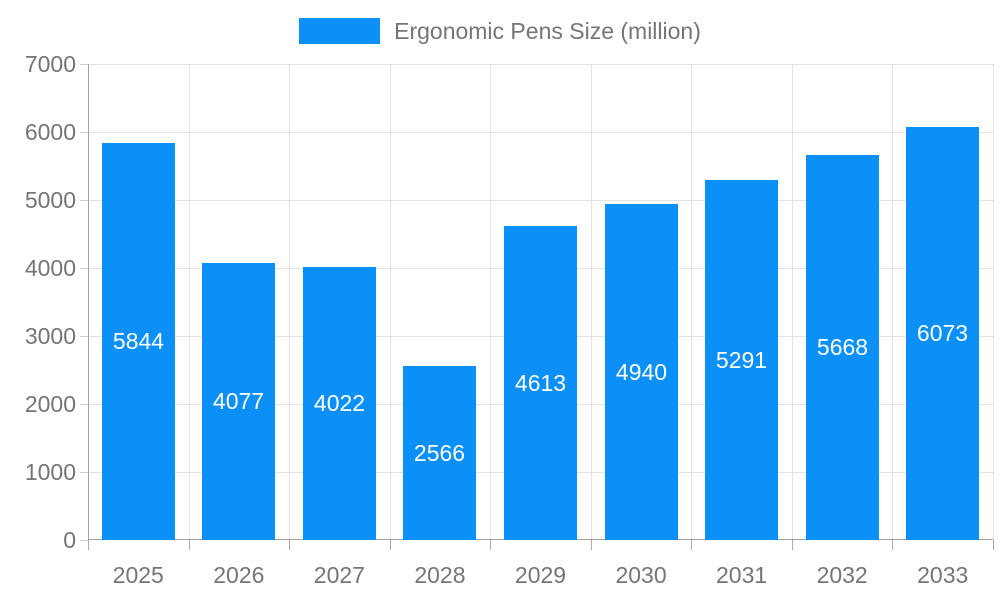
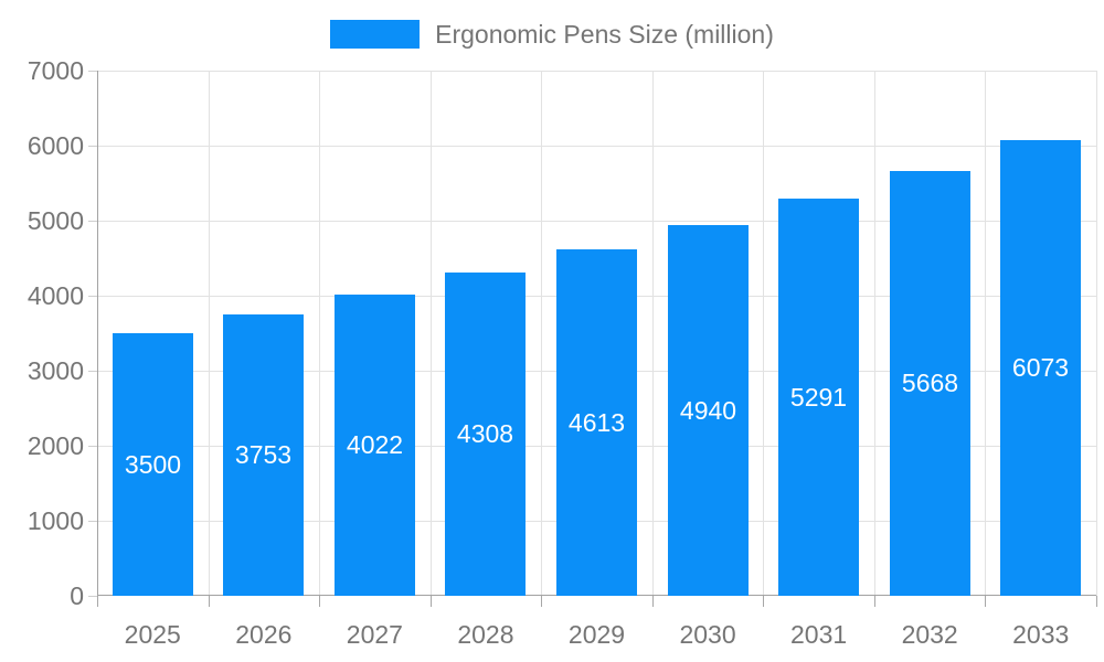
2025: 5844 -> 3500
2026: 4077 -> 3753
2028: 2566 -> 4308
